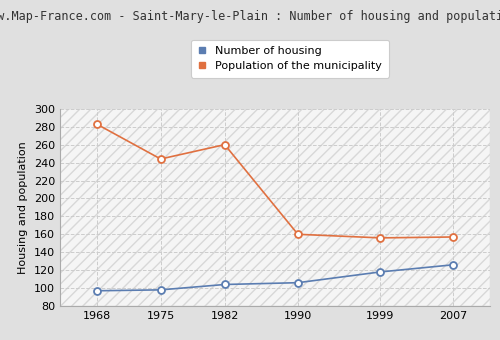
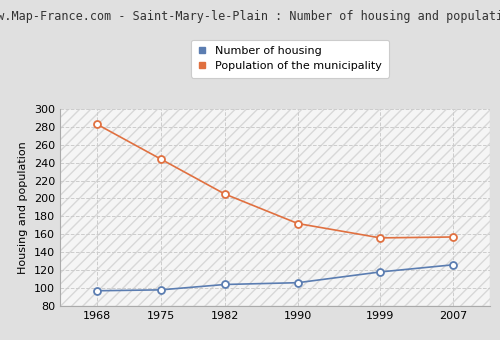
Population of the municipality/1982: 260 -> 205
Population of the municipality/1990: 160 -> 172
